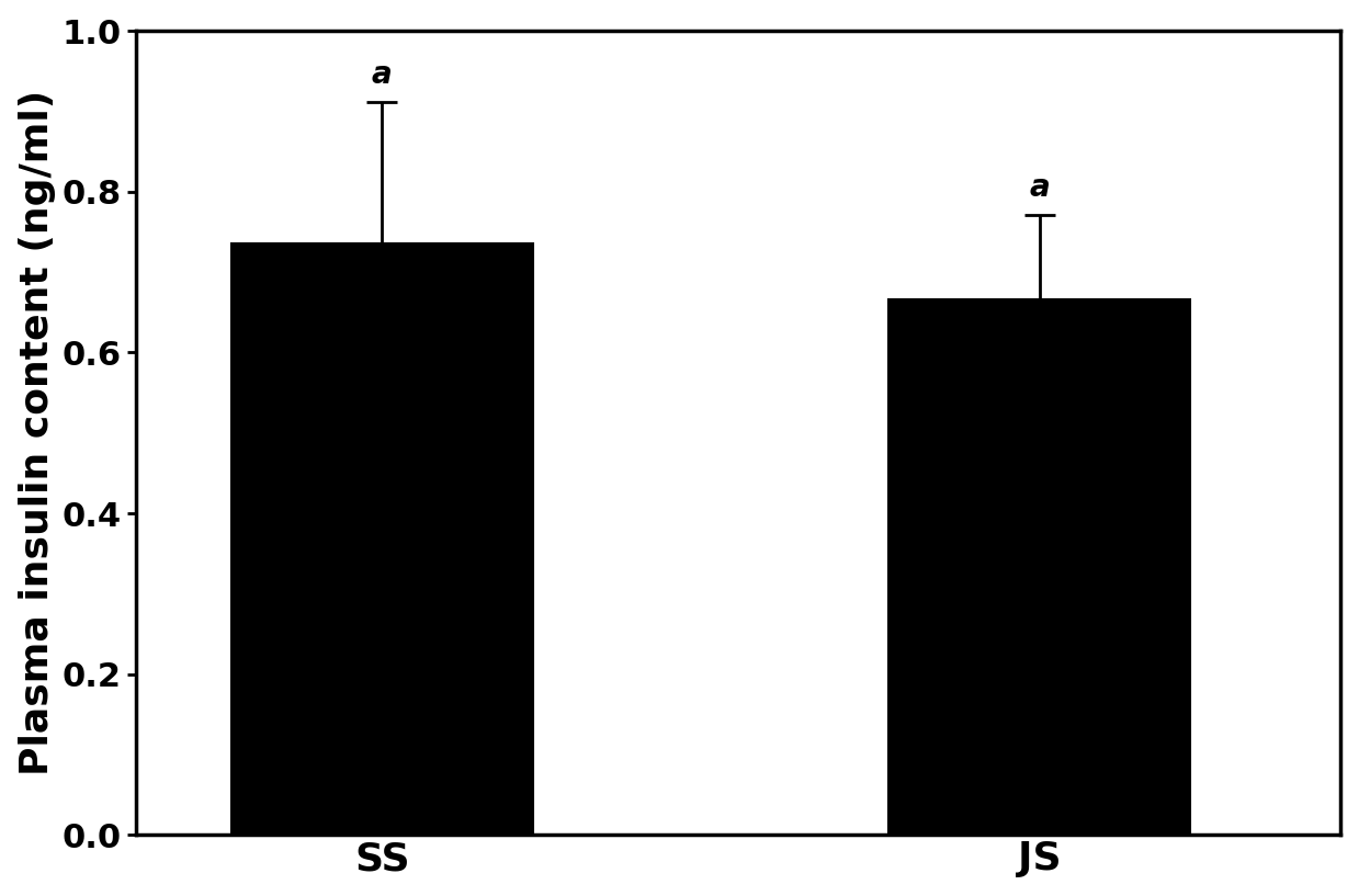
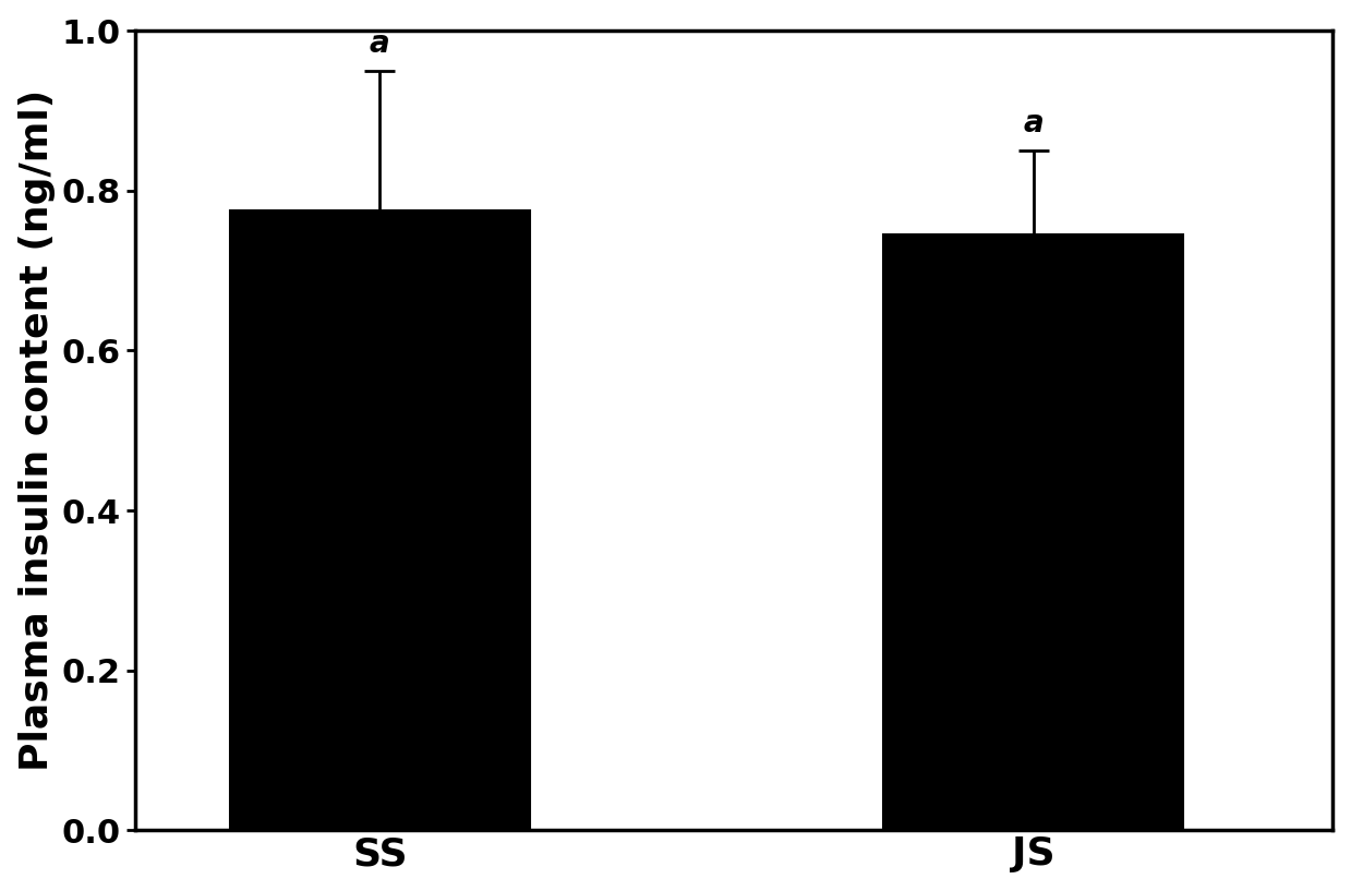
SS: 0.736 -> 0.775
JS: 0.666 -> 0.745
